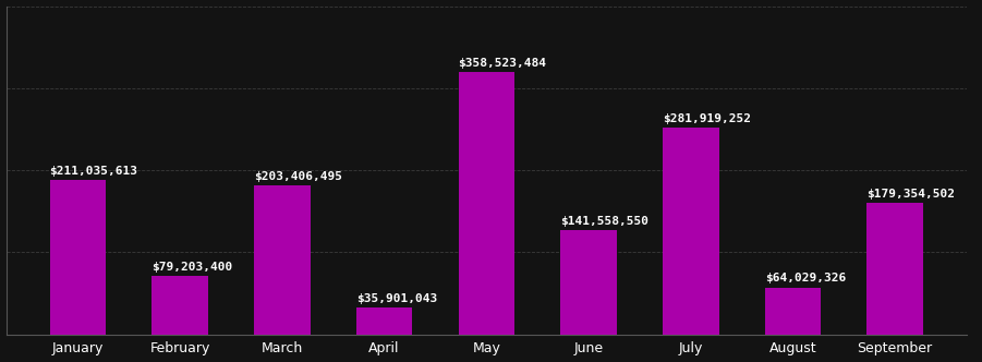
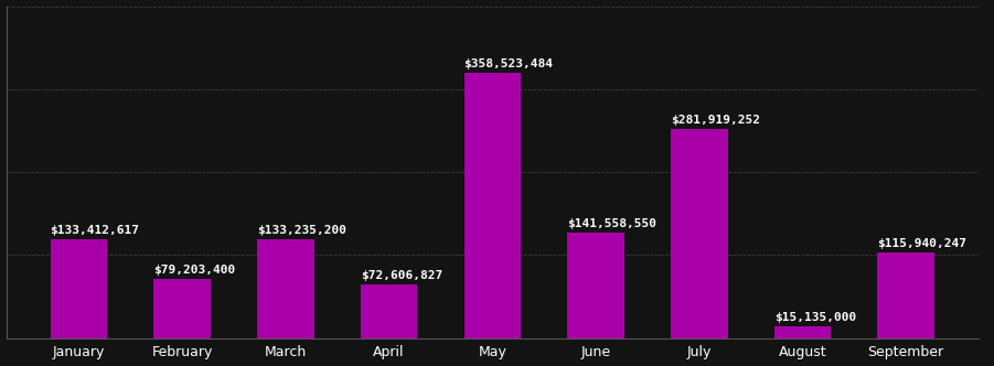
January: $211,035,613 -> $133,412,617
March: $203,406,495 -> $133,235,200
April: $35,901,043 -> $72,606,827
August: $64,029,326 -> $15,135,000
September: $179,354,502 -> $115,940,247
